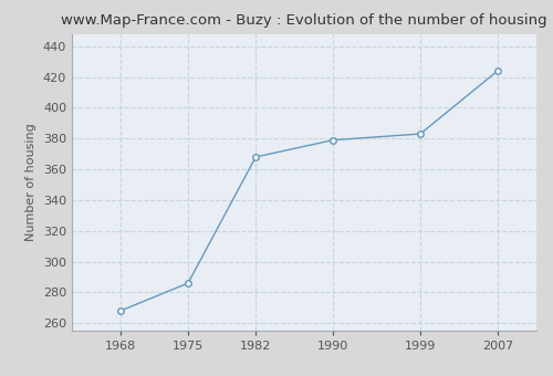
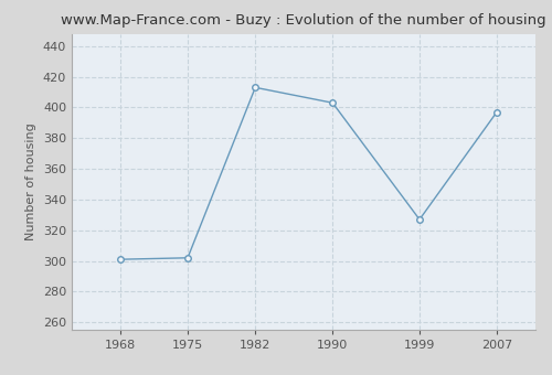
1968: 268 -> 301
1975: 286 -> 302
1982: 368 -> 413
1990: 379 -> 403
1999: 383 -> 327
2007: 424 -> 397
